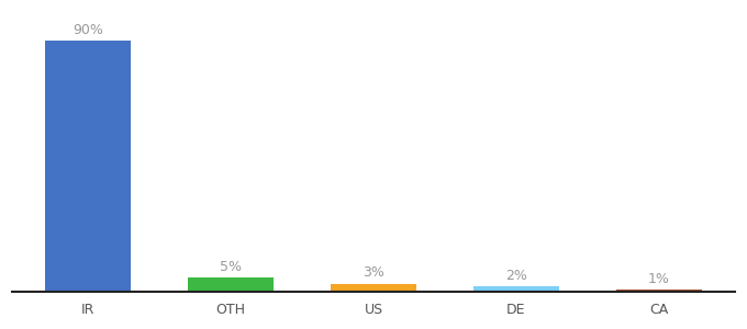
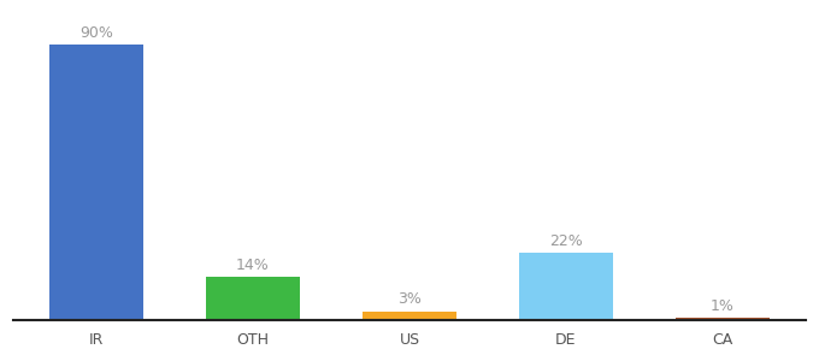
OTH: 5% -> 14%
DE: 2% -> 22%
